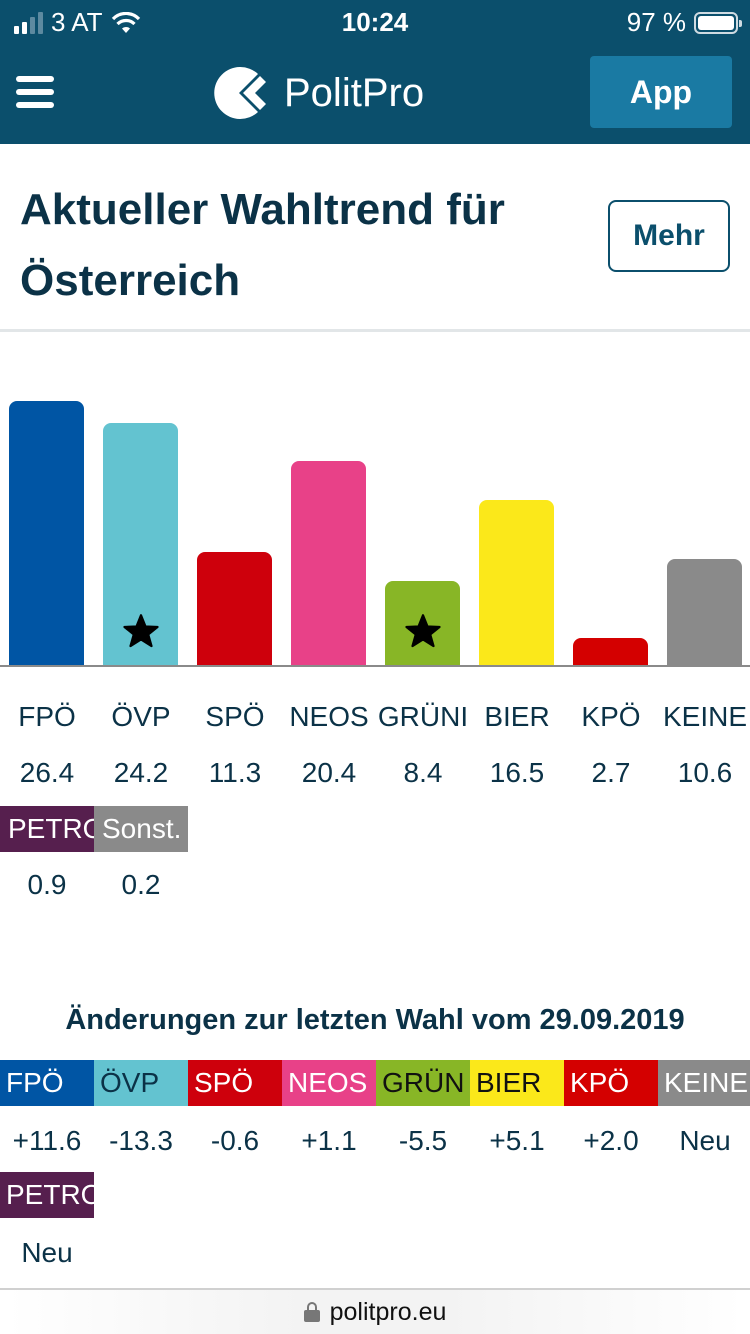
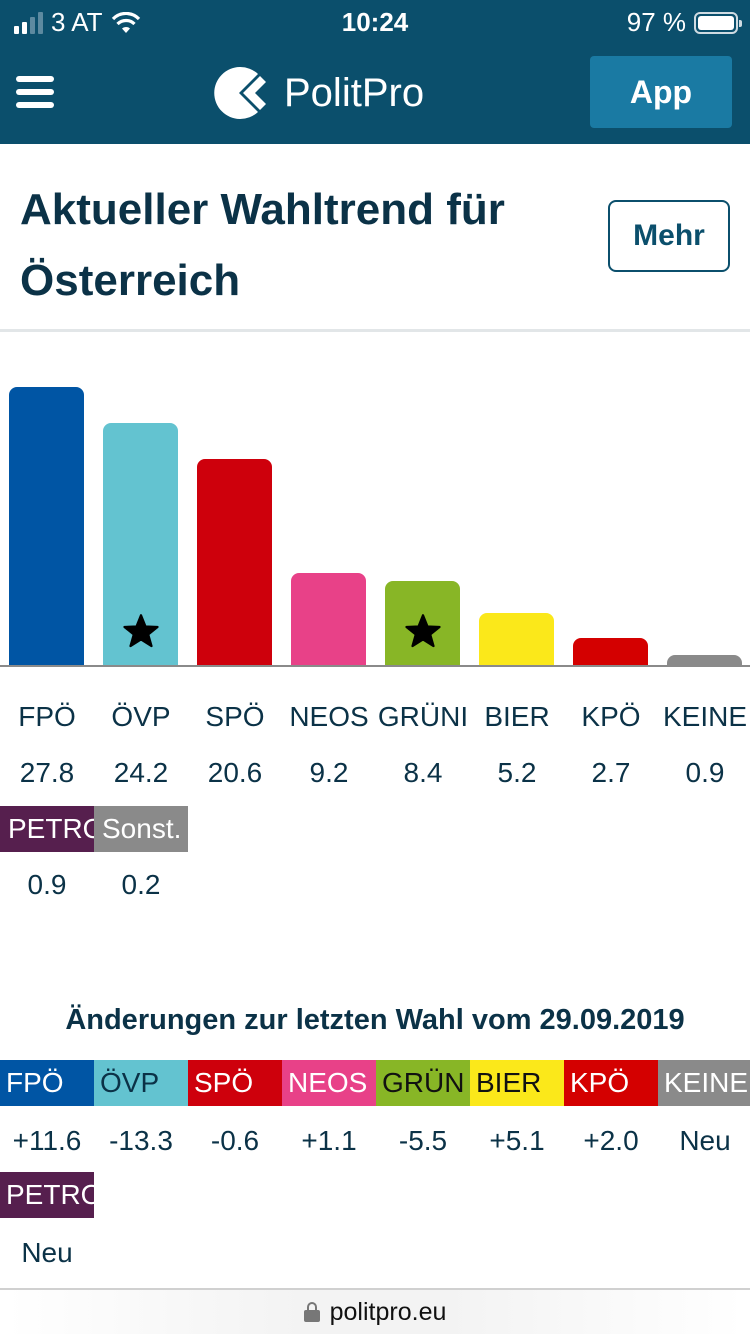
FPÖ: 26.4 -> 27.8
SPÖ: 11.3 -> 20.6
NEOS: 20.4 -> 9.2
BIER: 16.5 -> 5.2
KEINE: 10.6 -> 0.9
